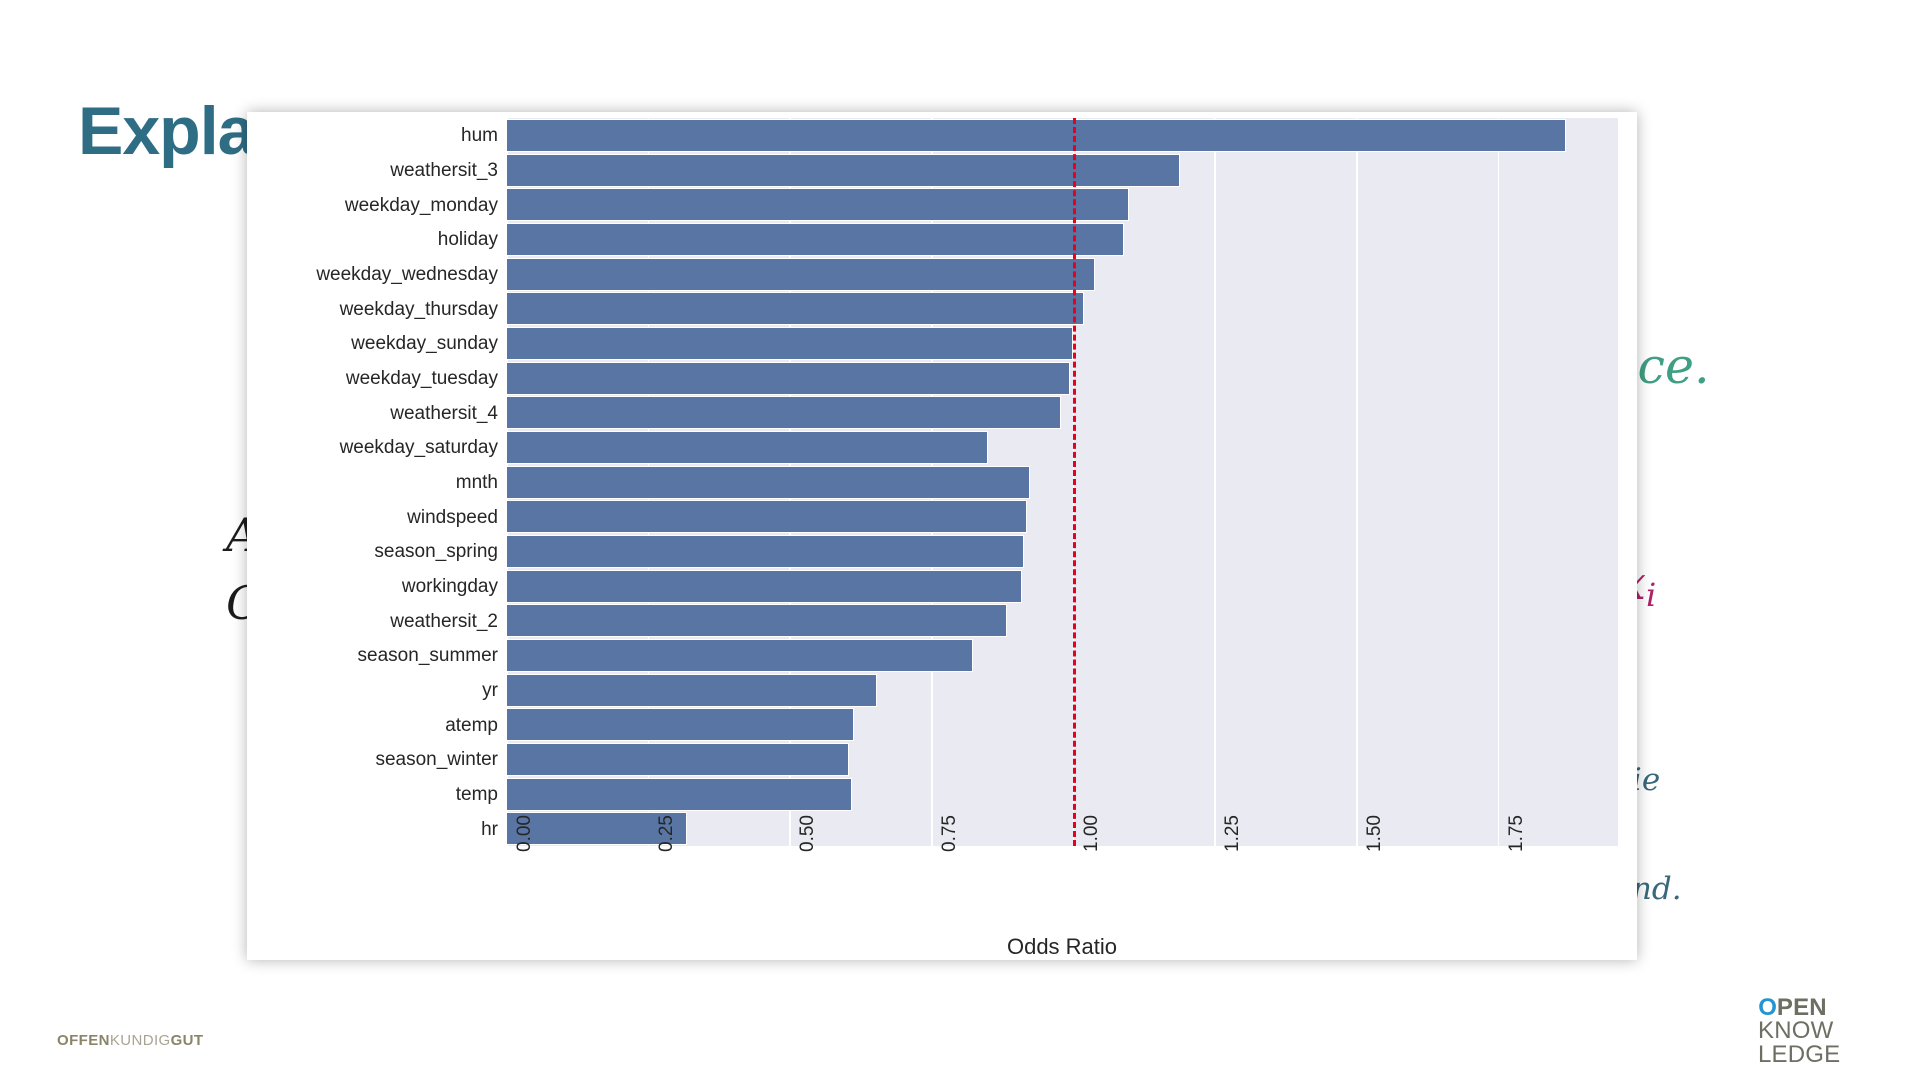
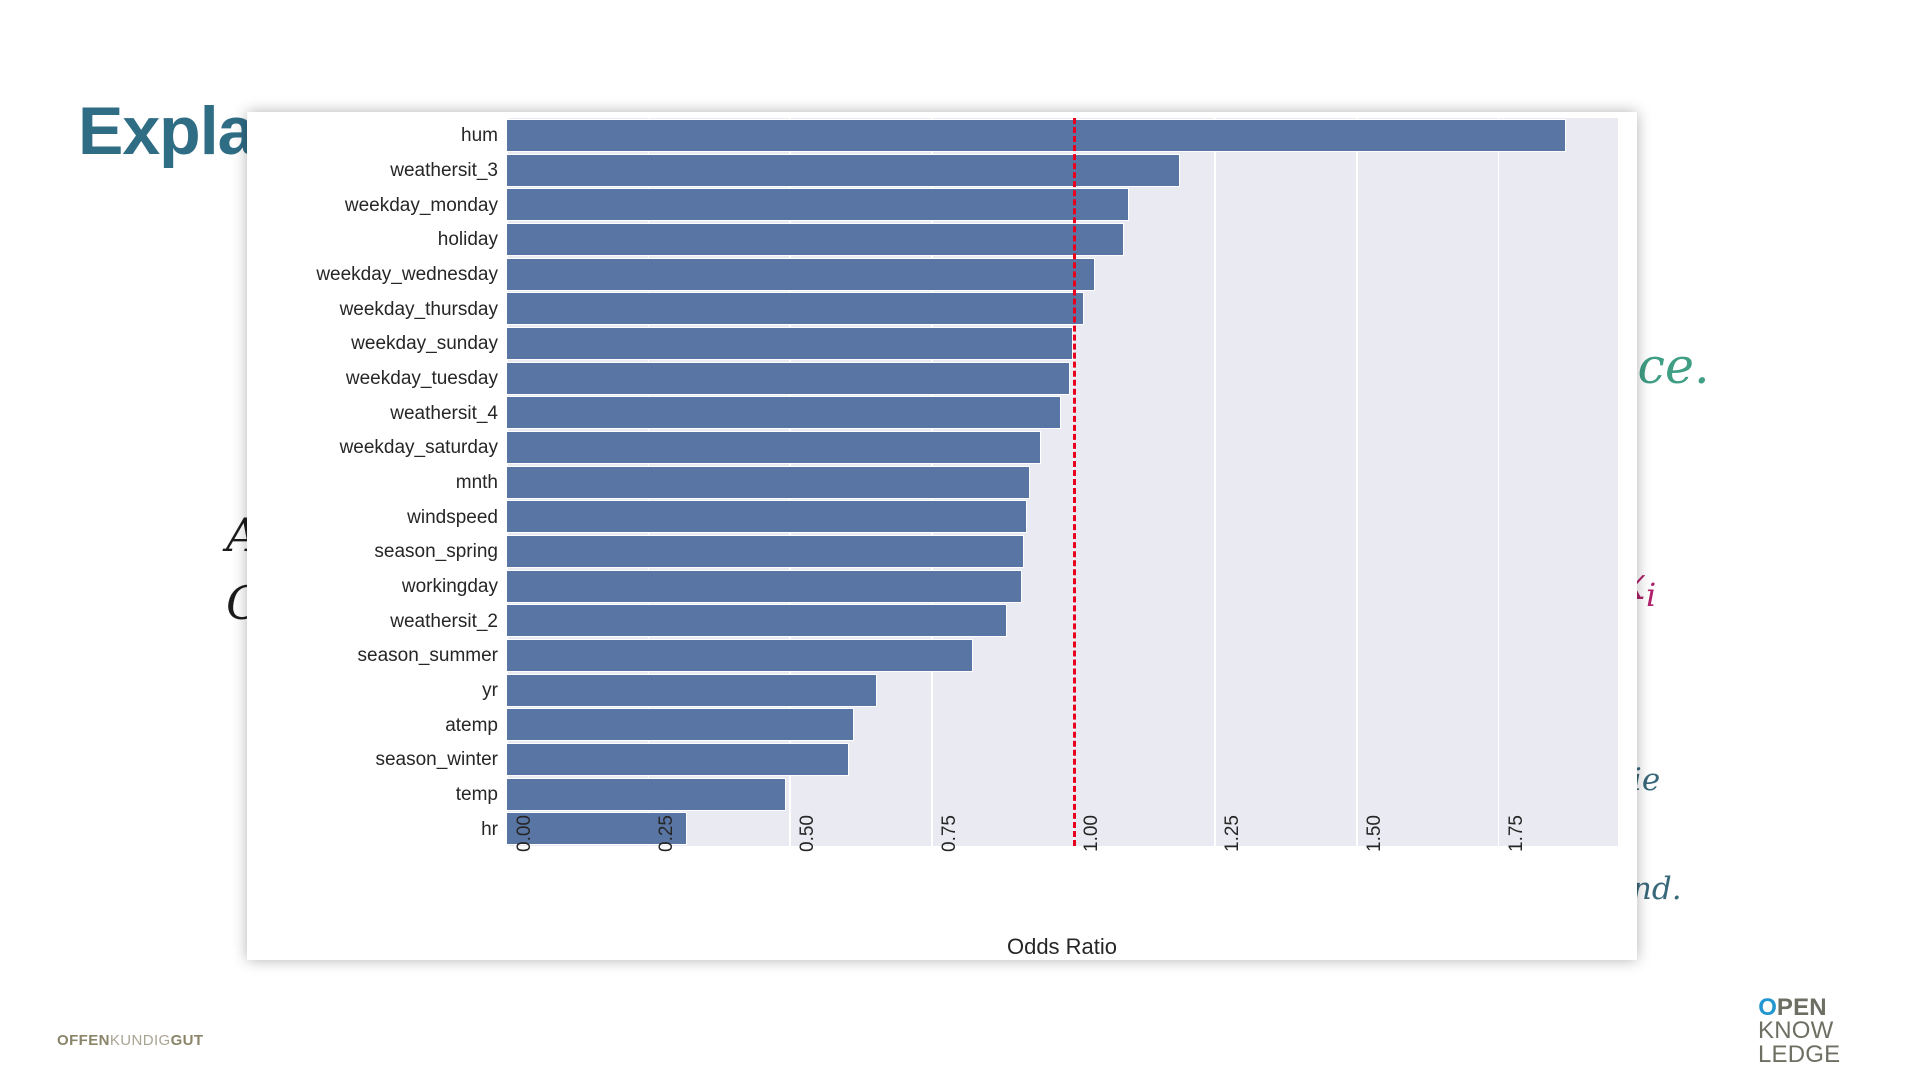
weekday_saturday: 0.85 -> 0.94
temp: 0.61 -> 0.49
